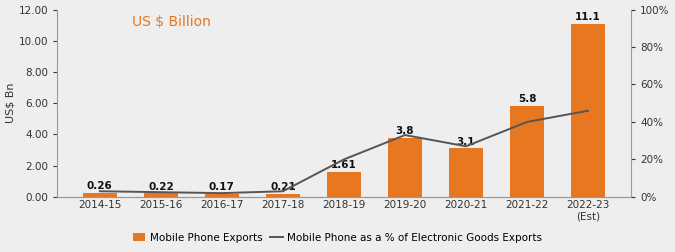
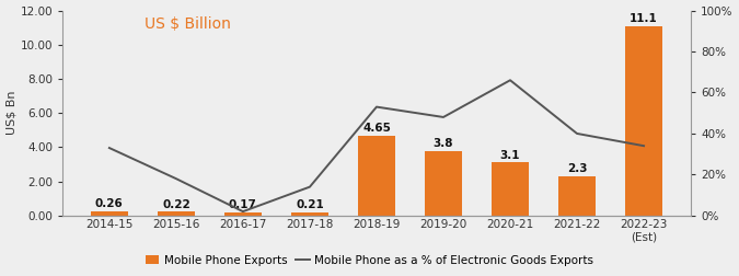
Mobile Phone as a % of Electronic Goods Exports/2014-15: 3% -> 33%
Mobile Phone as a % of Electronic Goods Exports/2015-16: 2% -> 18%
Mobile Phone as a % of Electronic Goods Exports/2017-18: 3% -> 14%
Mobile Phone Exports/2018-19: 1.61 -> 4.65
Mobile Phone as a % of Electronic Goods Exports/2018-19: 20% -> 53%
Mobile Phone as a % of Electronic Goods Exports/2019-20: 33% -> 48%
Mobile Phone as a % of Electronic Goods Exports/2020-21: 27% -> 66%
Mobile Phone Exports/2021-22: 5.8 -> 2.3
Mobile Phone as a % of Electronic Goods Exports/2022-23 (Est): 46% -> 34%
